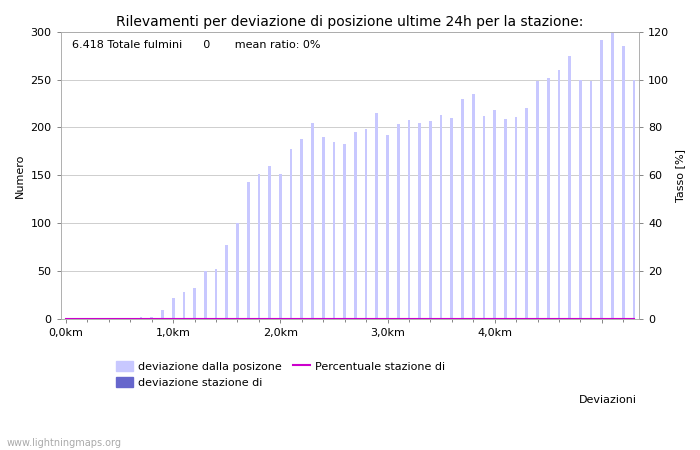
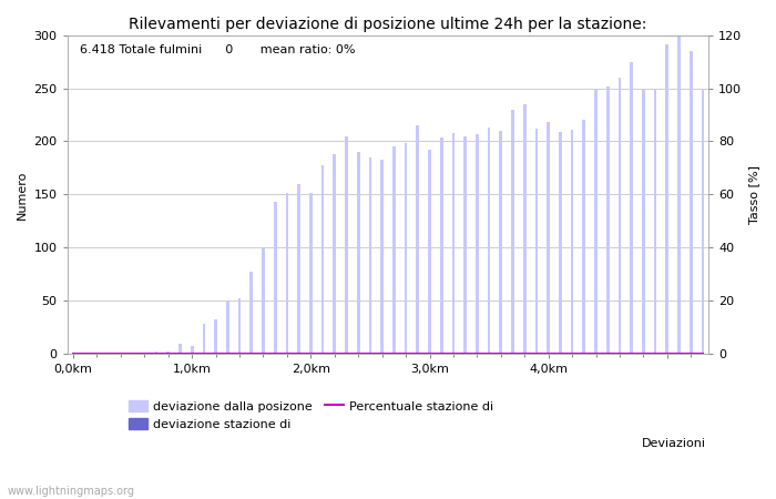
deviazione dalla posizone/1,0km: 22 -> 8
